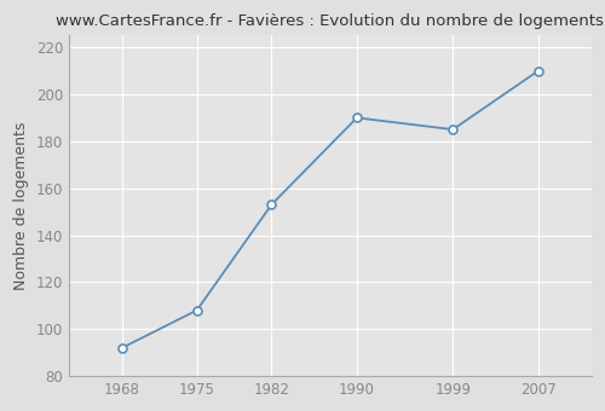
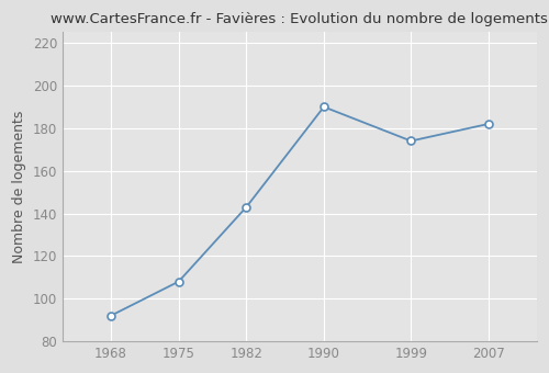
1982: 153 -> 143
1999: 185 -> 174
2007: 210 -> 182
